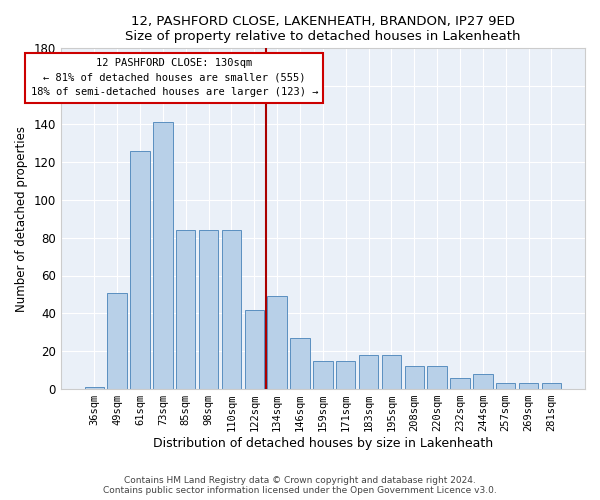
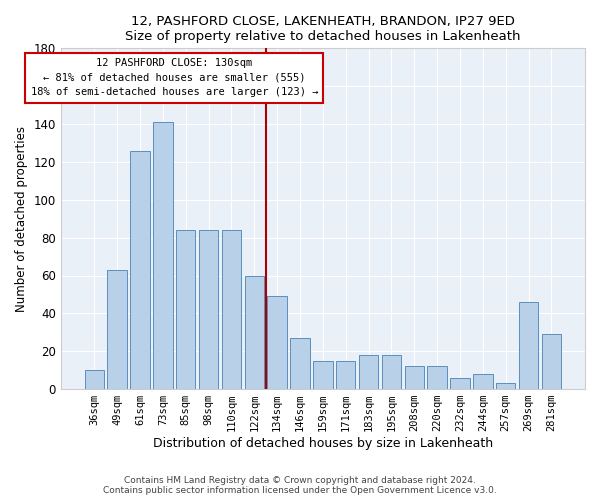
36sqm: 1 -> 10
49sqm: 51 -> 63
122sqm: 42 -> 60
269sqm: 3 -> 46
281sqm: 3 -> 29
